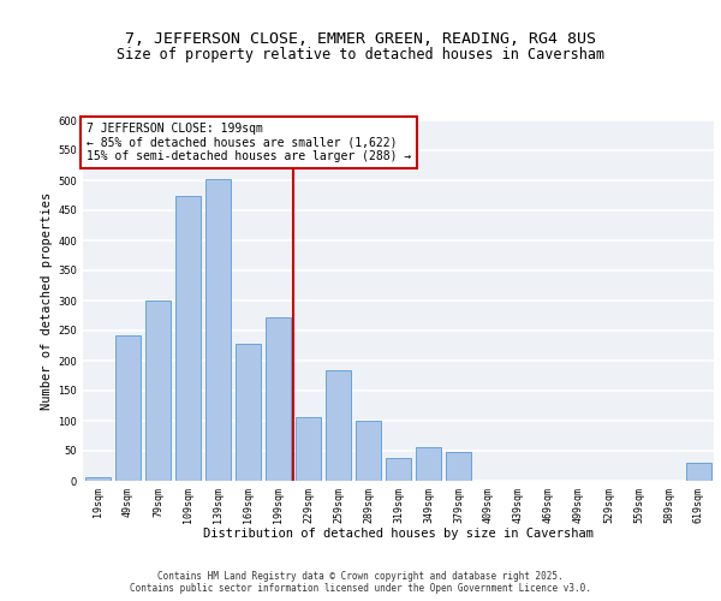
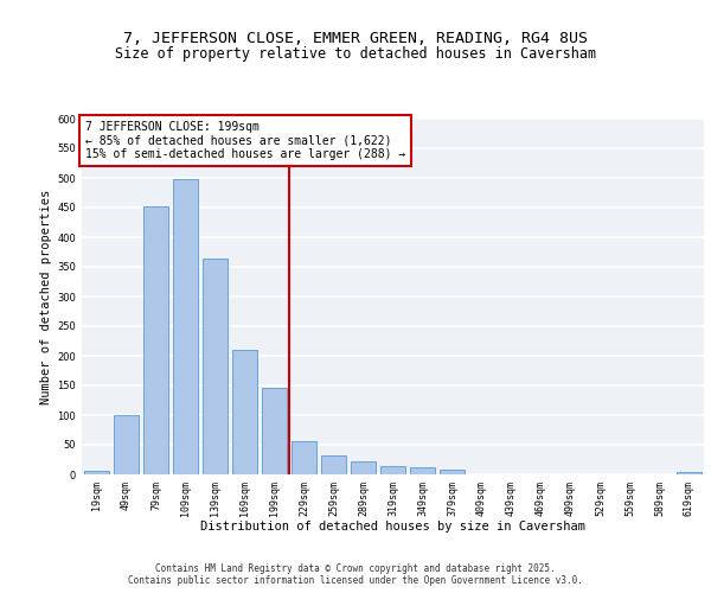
49sqm: 242 -> 100
79sqm: 300 -> 453
109sqm: 474 -> 498
139sqm: 502 -> 365
169sqm: 228 -> 210
199sqm: 272 -> 147
229sqm: 106 -> 57
259sqm: 184 -> 33
289sqm: 100 -> 22
319sqm: 38 -> 14
349sqm: 56 -> 12
379sqm: 48 -> 8
619sqm: 30 -> 4
